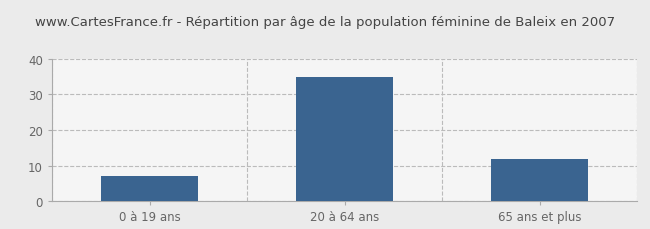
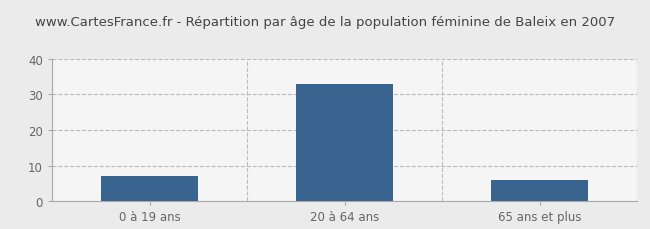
20 à 64 ans: 35 -> 33
65 ans et plus: 12 -> 6
